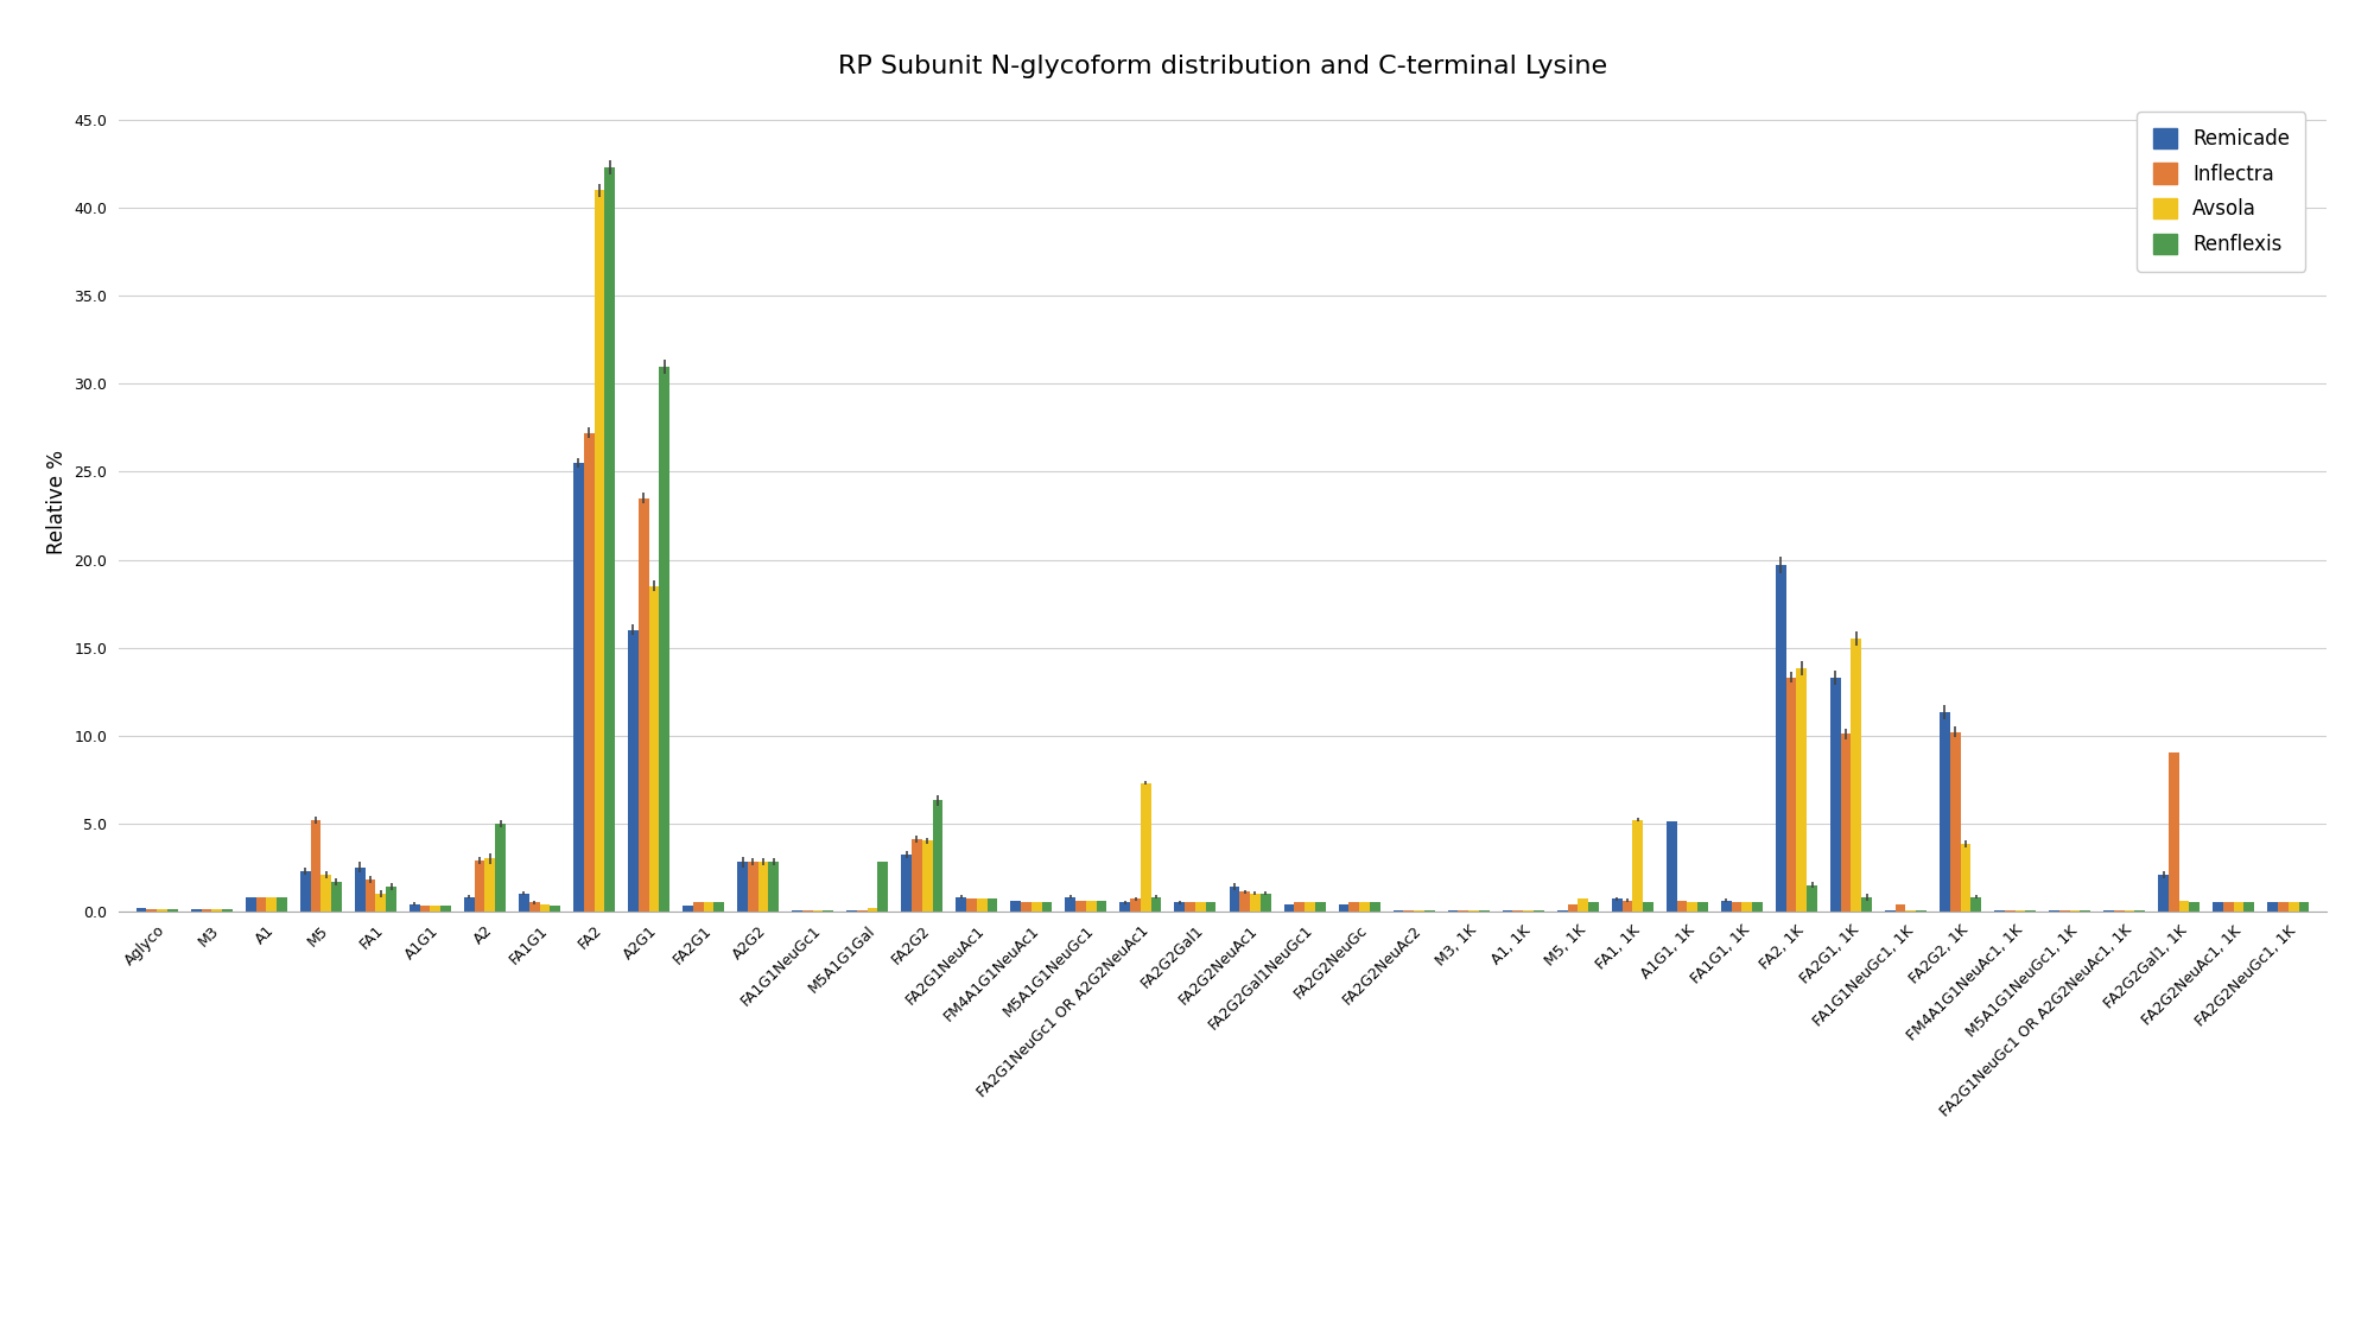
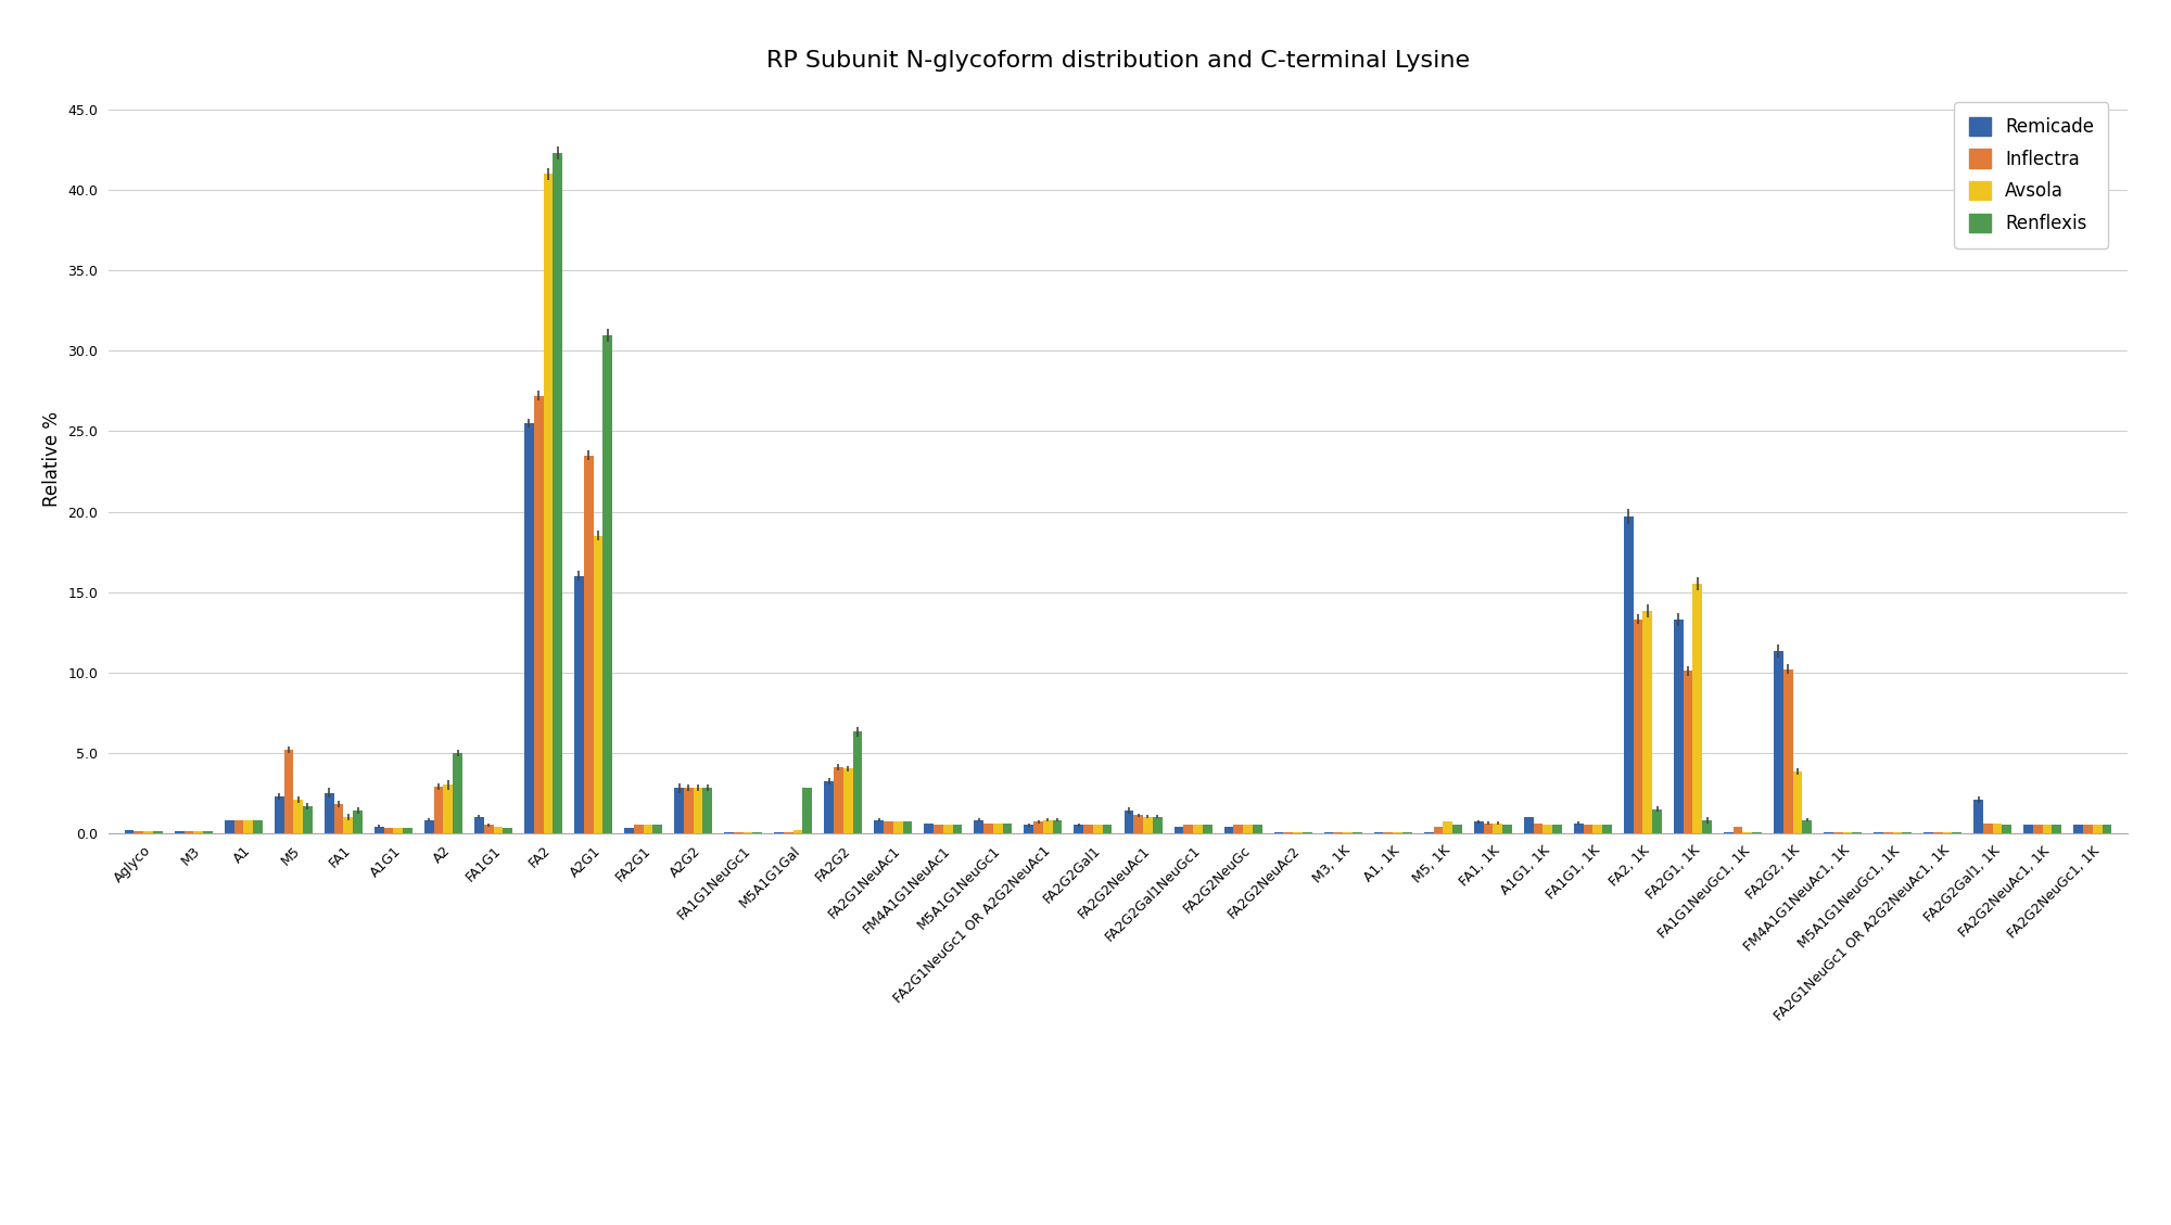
Avsola/FA2G1NeuGc1 OR A2G2NeuAc1: 7.3 -> 0.8
Avsola/FA1, 1K: 5.2 -> 0.6
Remicade/A1G1, 1K: 5.1 -> 1.0
Inflectra/FA2G2Gal1, 1K: 9.0 -> 0.6
